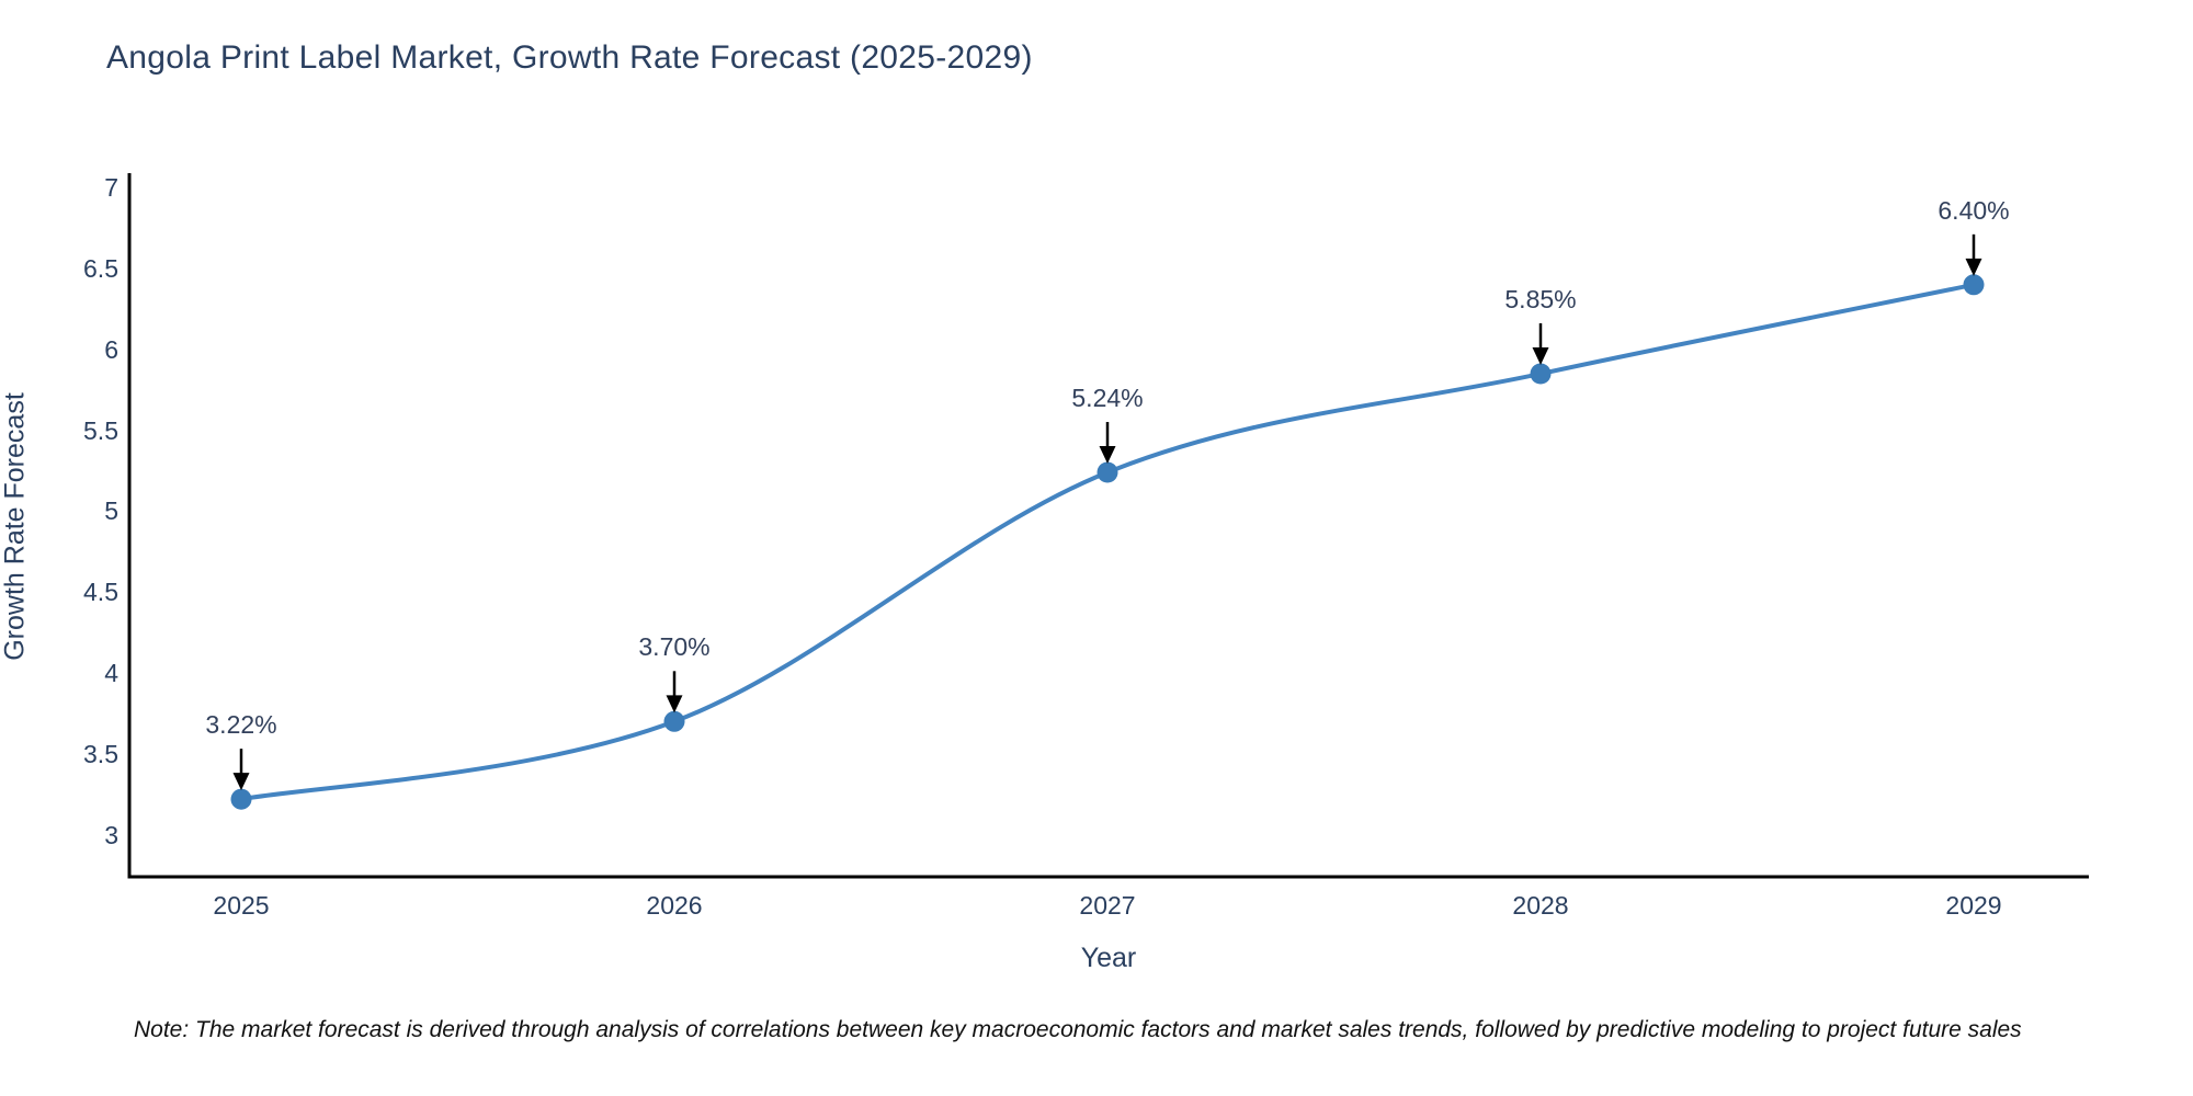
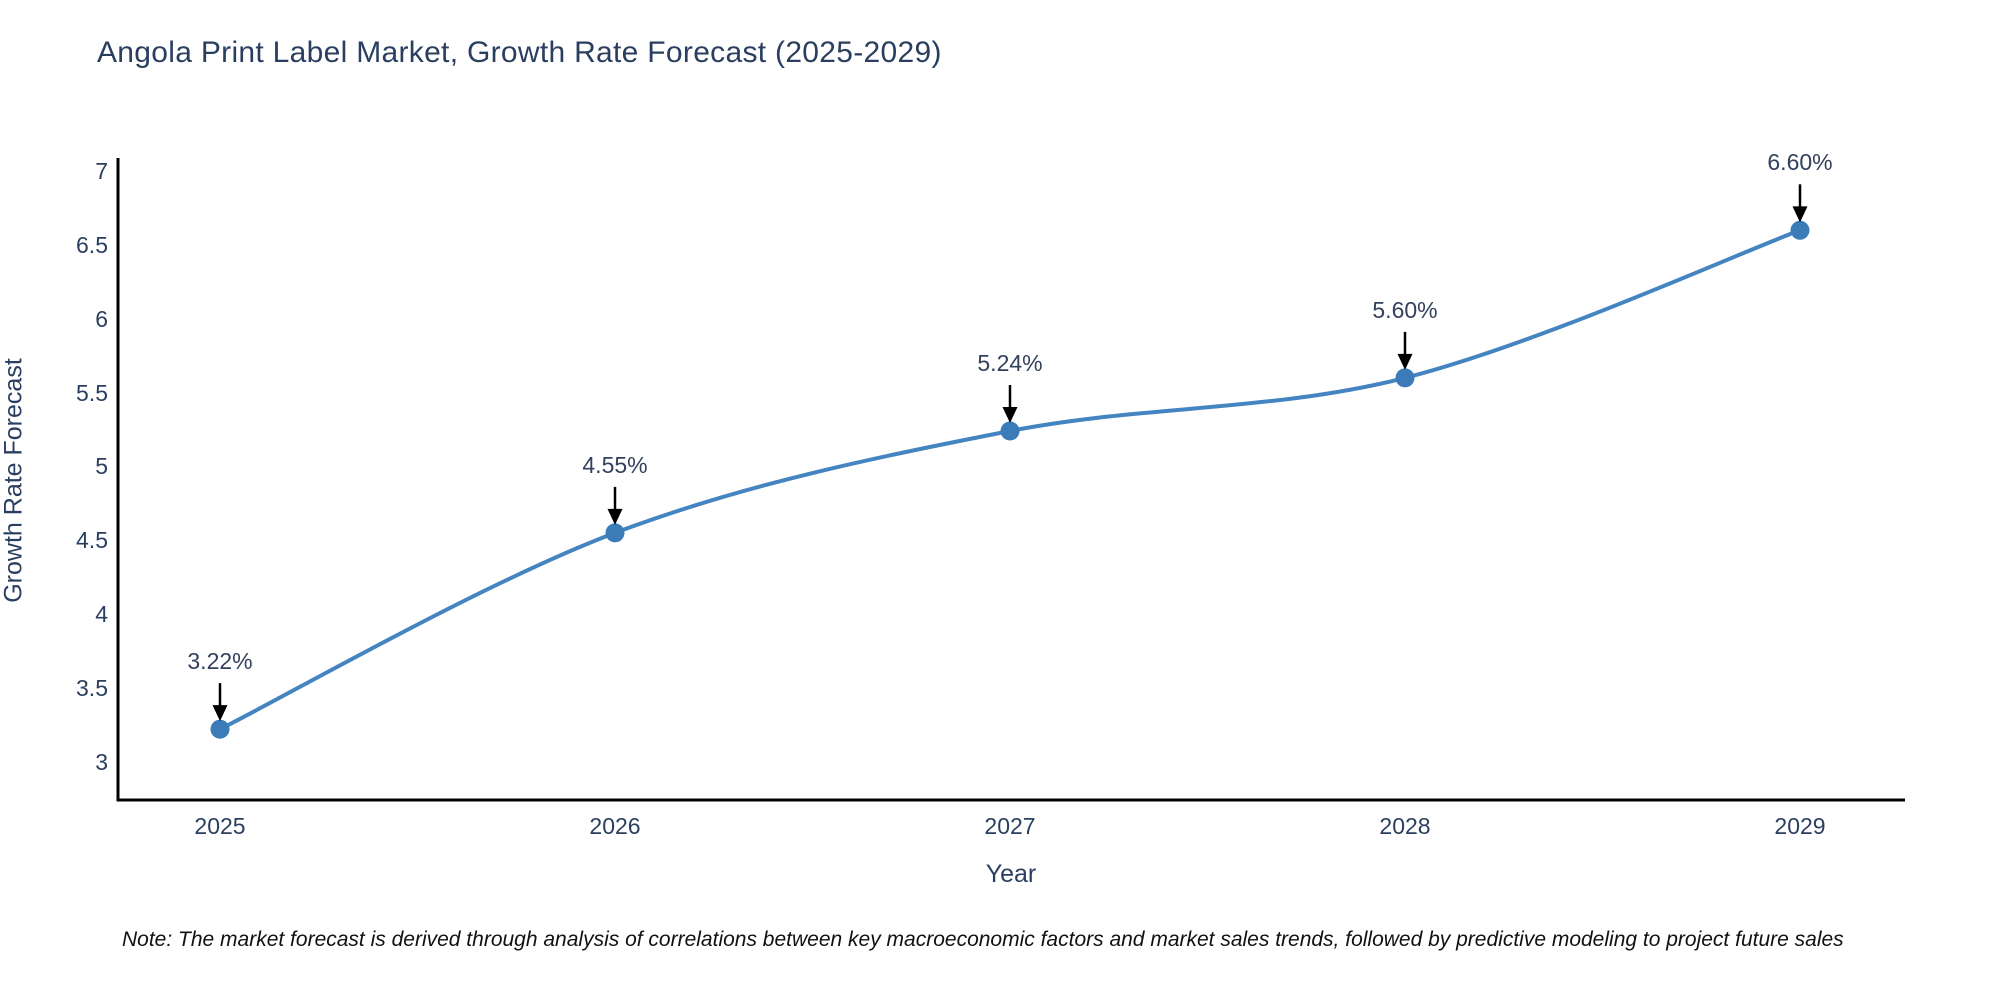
2026: 3.70% -> 4.55%
2028: 5.85% -> 5.60%
2029: 6.40% -> 6.60%
